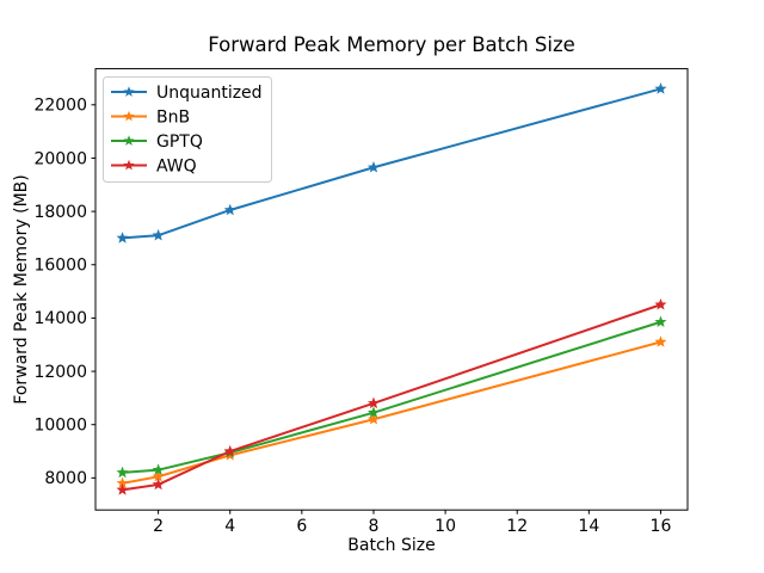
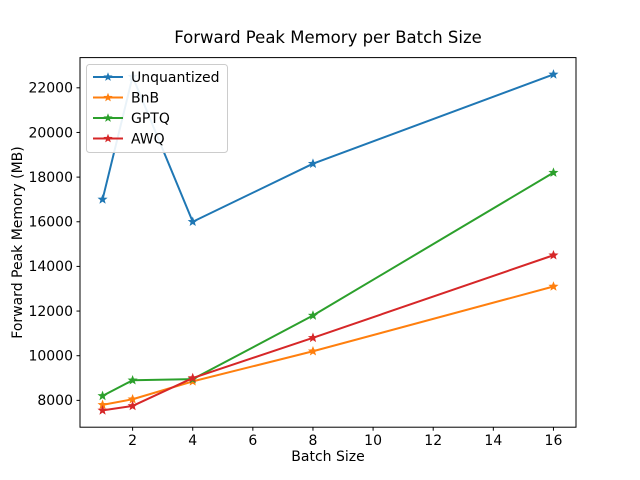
Unquantized/2: 17100 -> 22500
GPTQ/2: 8300 -> 8900
Unquantized/4: 18000 -> 16000
Unquantized/8: 19600 -> 18600
GPTQ/8: 10400 -> 11800
GPTQ/16: 13800 -> 18200
